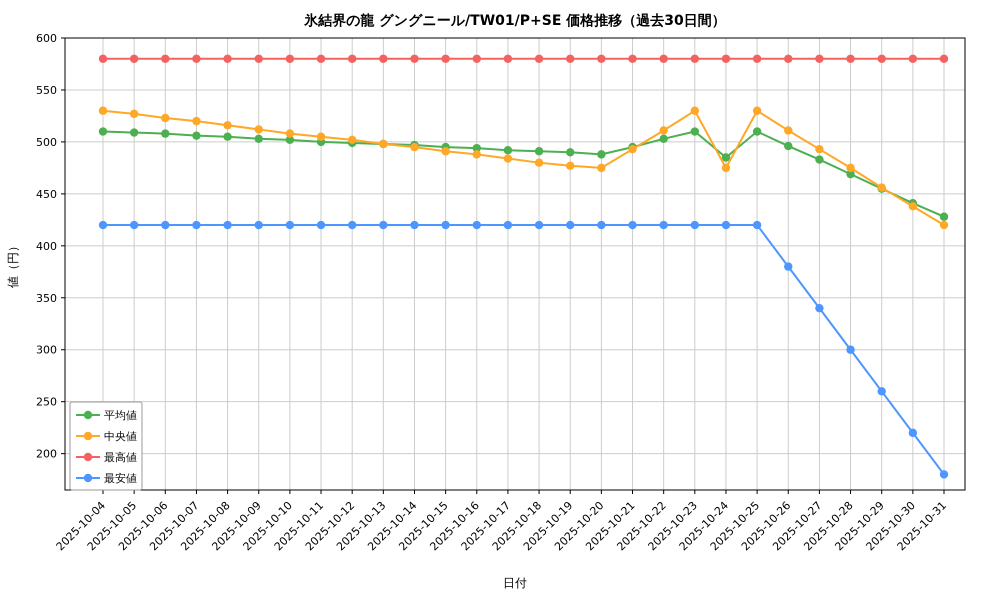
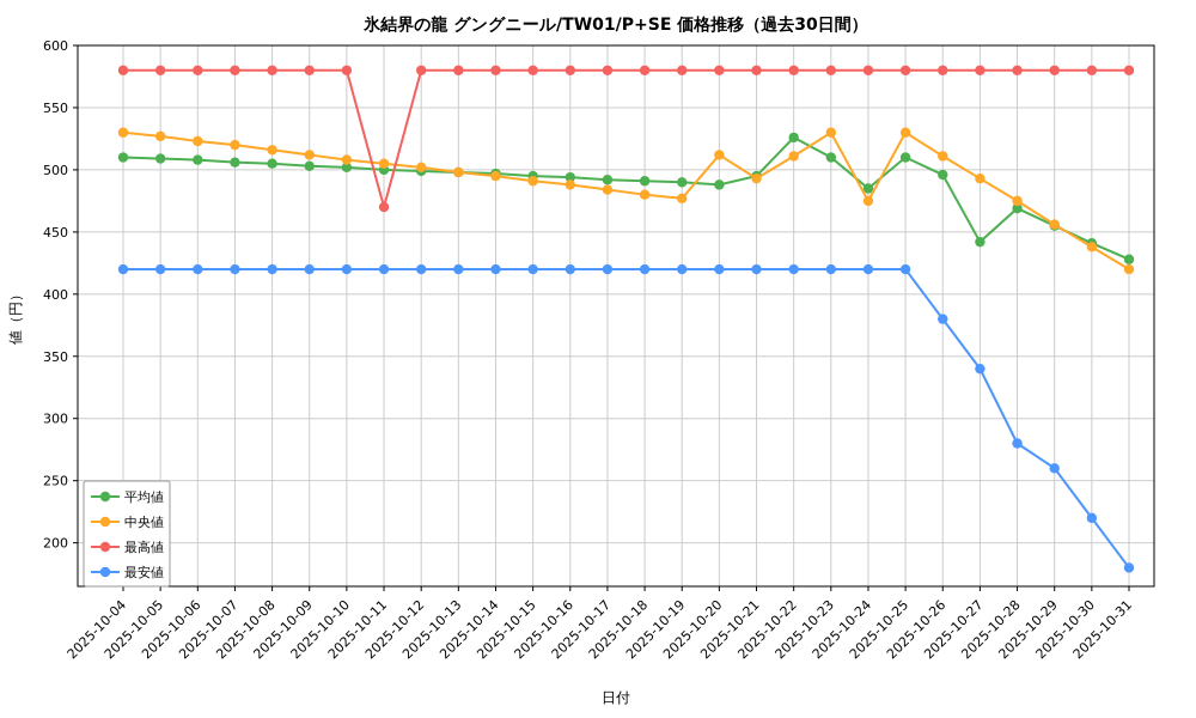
最高値/2025-10-11: 580 -> 470
中央値/2025-10-20: 475 -> 512
平均値/2025-10-22: 503 -> 526
平均値/2025-10-27: 483 -> 442
最安値/2025-10-28: 300 -> 280
